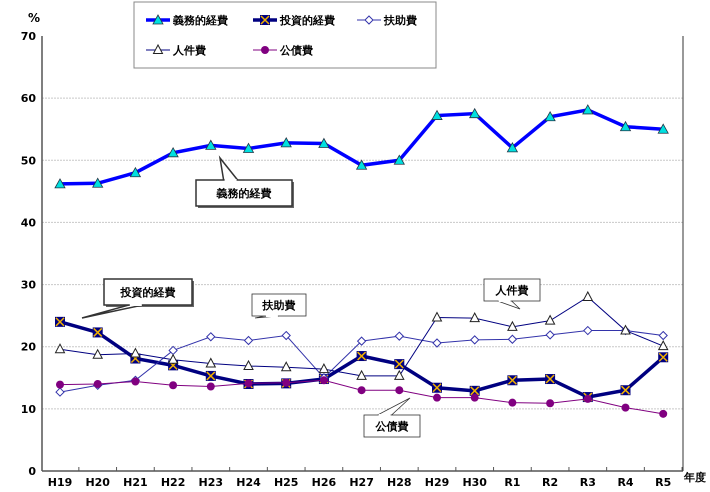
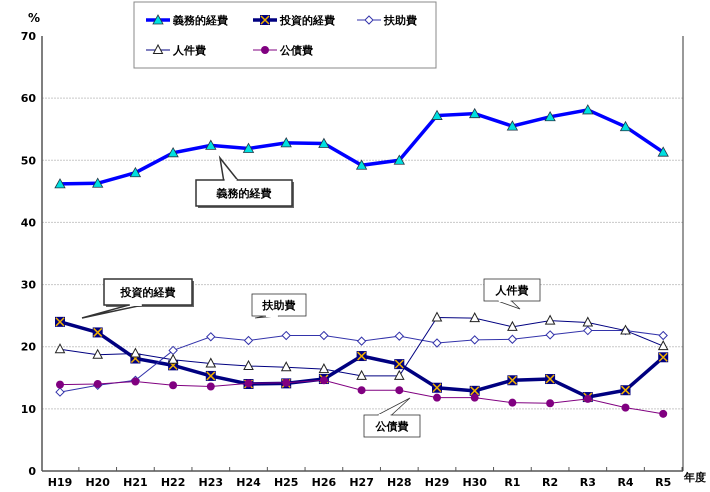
扶助費/H26: 15 -> 22
義務的経費/R1: 52 -> 56
人件費/R3: 28 -> 24
義務的経費/R5: 55 -> 51
